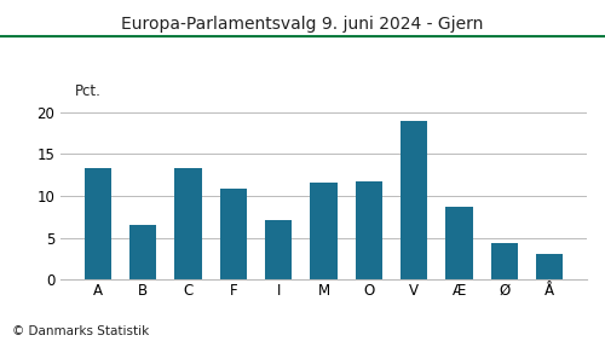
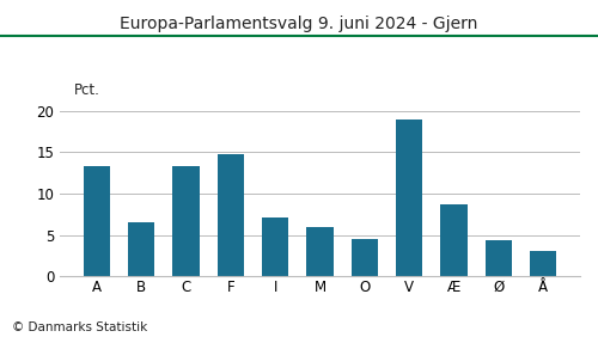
F: 10.8 -> 14.8
M: 11.6 -> 5.9
O: 11.8 -> 4.5
